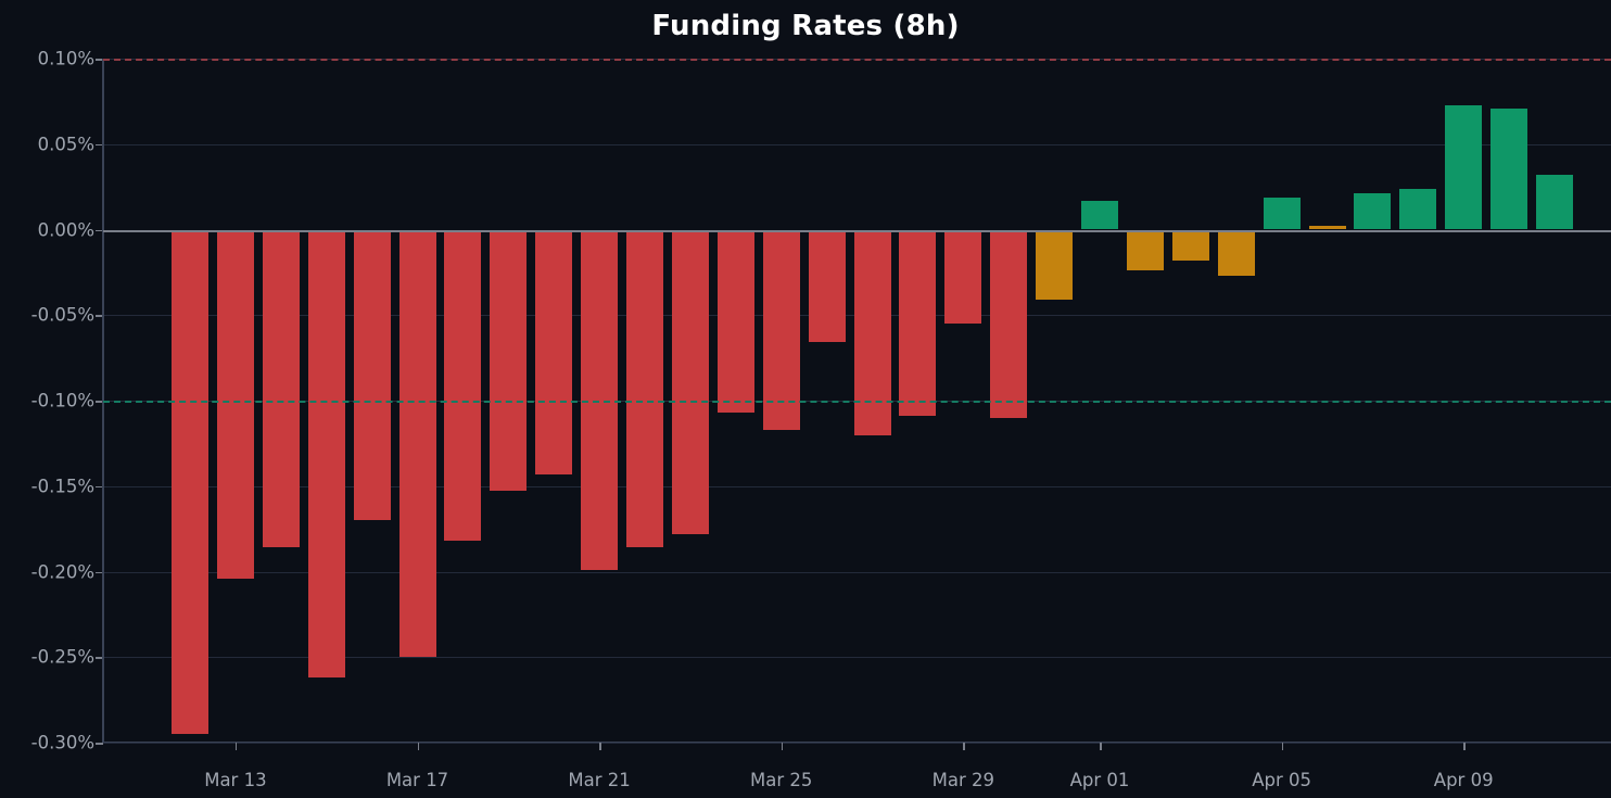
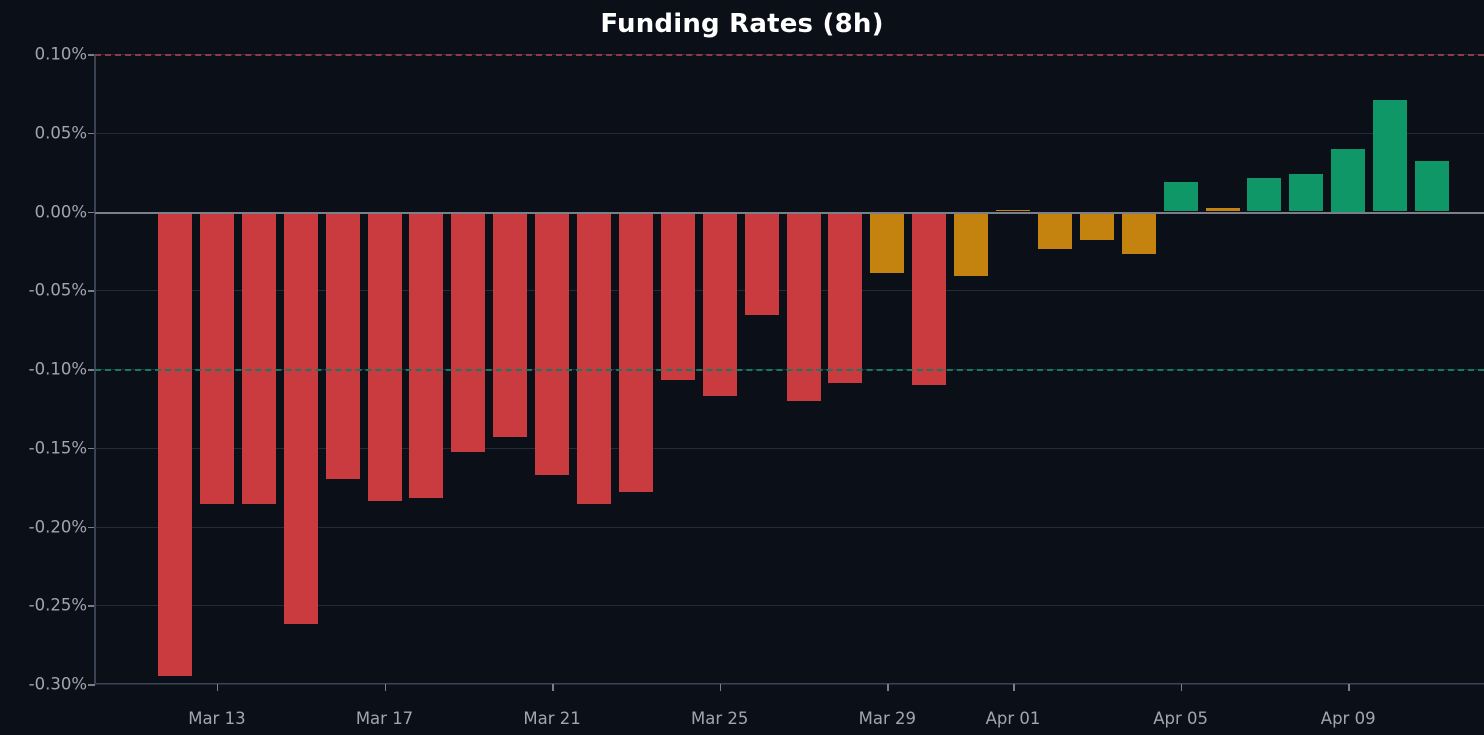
Mar 13: -0.204% -> -0.186%
Mar 17: -0.250% -> -0.184%
Mar 21: -0.199% -> -0.167%
Mar 29: -0.055% -> -0.039%
Apr 01: 0.017% -> 0.001%
Apr 09: 0.073% -> 0.040%
